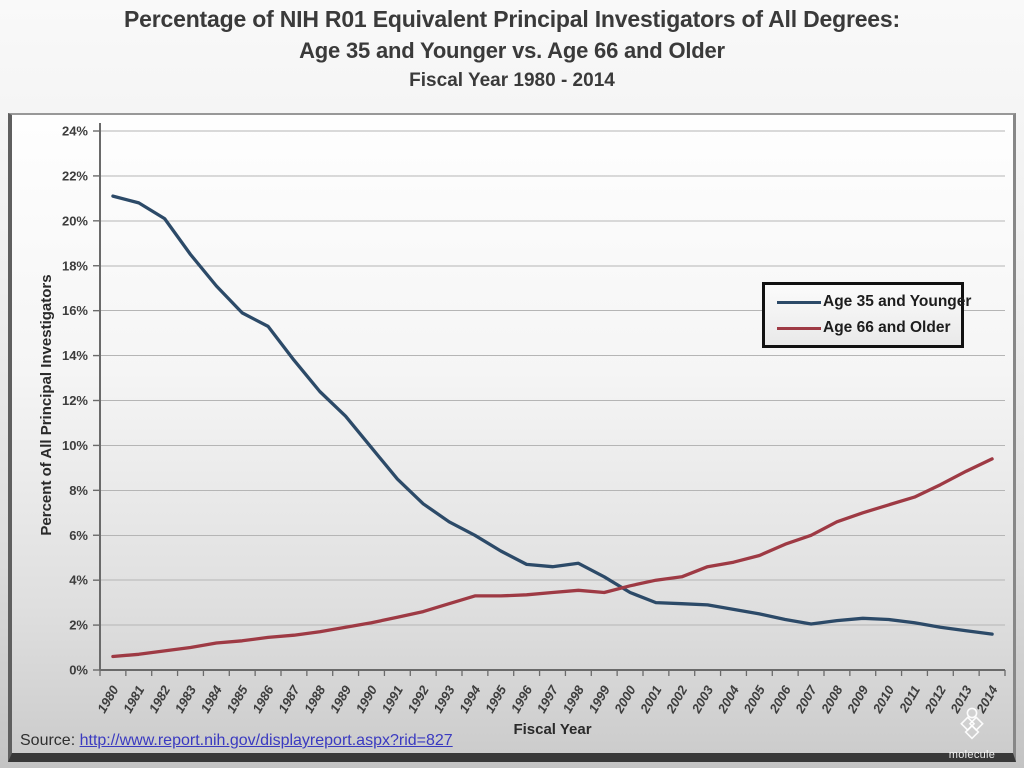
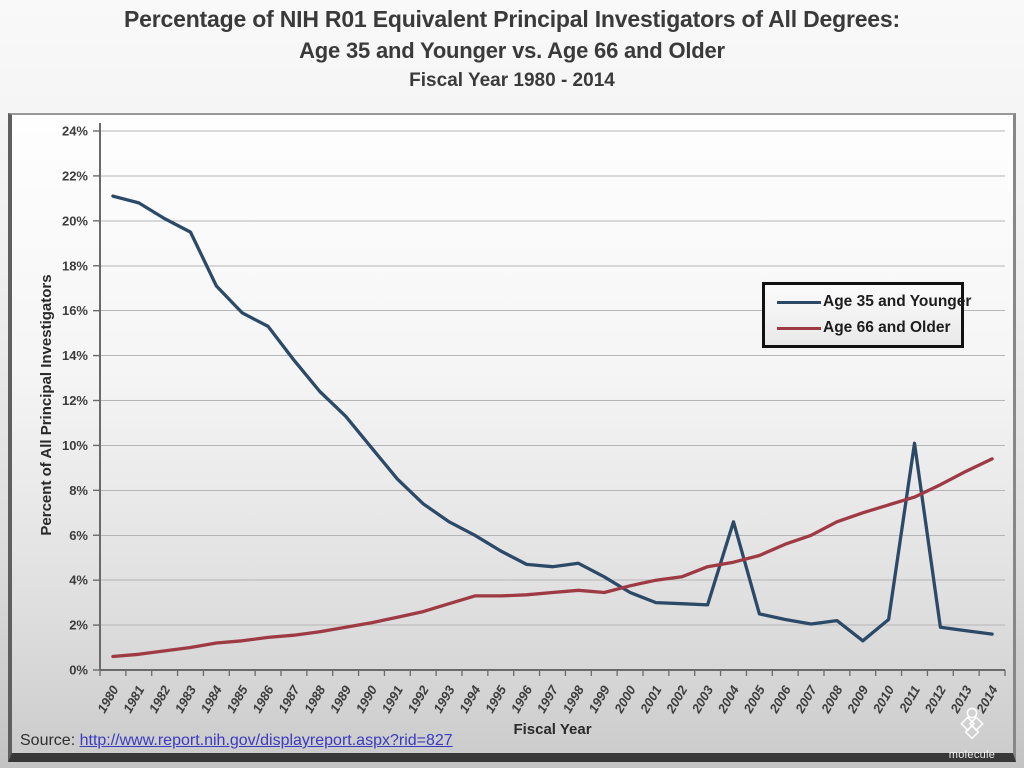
Age 35 and Younger/1983: 18.5% -> 19.5%
Age 35 and Younger/2004: 2.7% -> 6.6%
Age 35 and Younger/2009: 2.3% -> 1.3%
Age 35 and Younger/2011: 2.1% -> 10.1%
